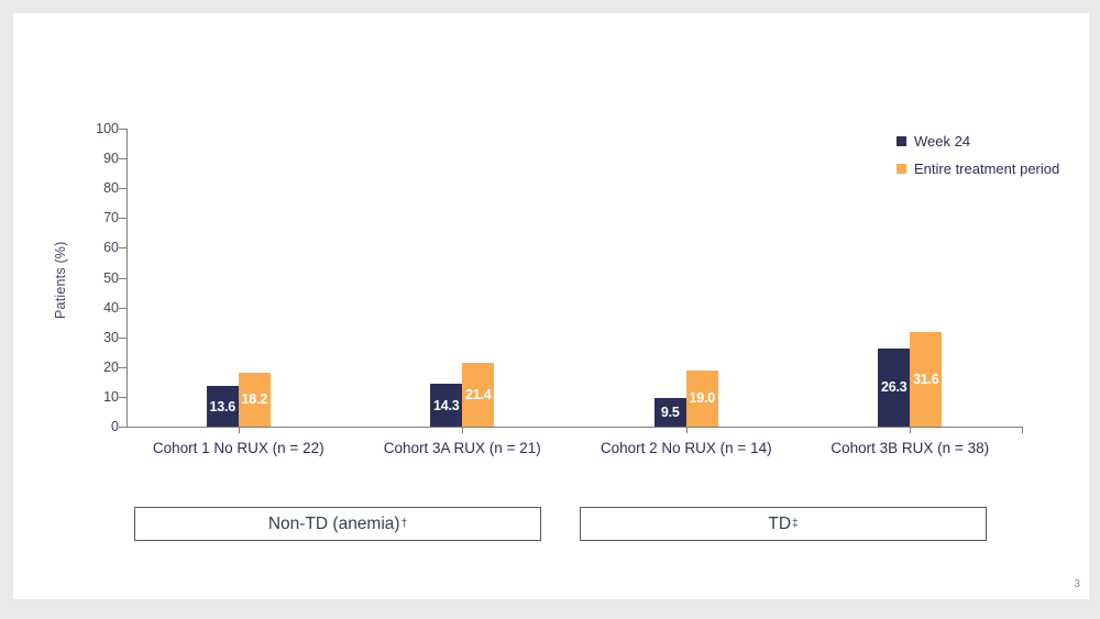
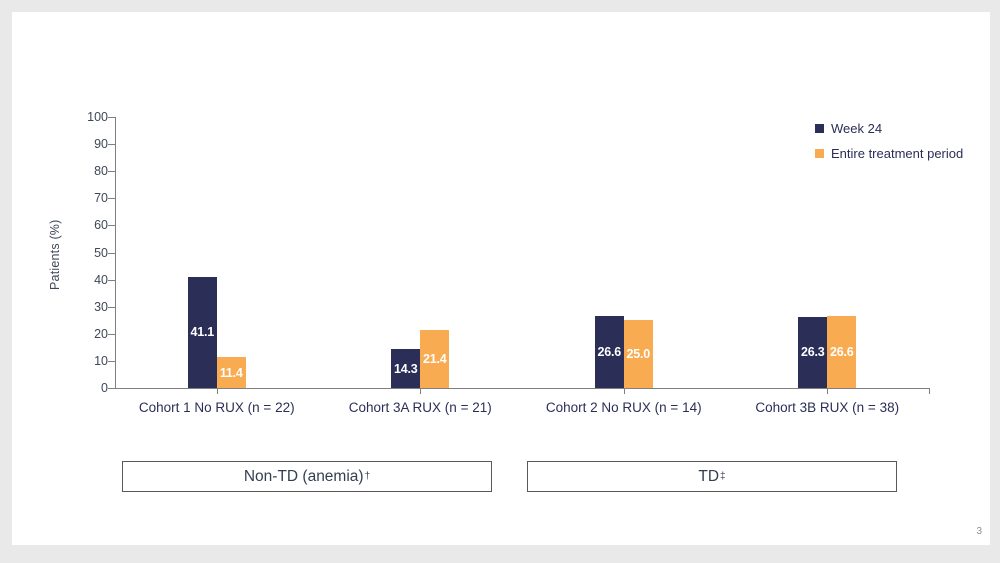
Week 24/Cohort 1 No RUX (n = 22): 13.6 -> 41.1
Entire treatment period/Cohort 1 No RUX (n = 22): 18.2 -> 11.4
Week 24/Cohort 2 No RUX (n = 14): 9.5 -> 26.6
Entire treatment period/Cohort 2 No RUX (n = 14): 19.0 -> 25.0
Entire treatment period/Cohort 3B RUX (n = 38): 31.6 -> 26.6
